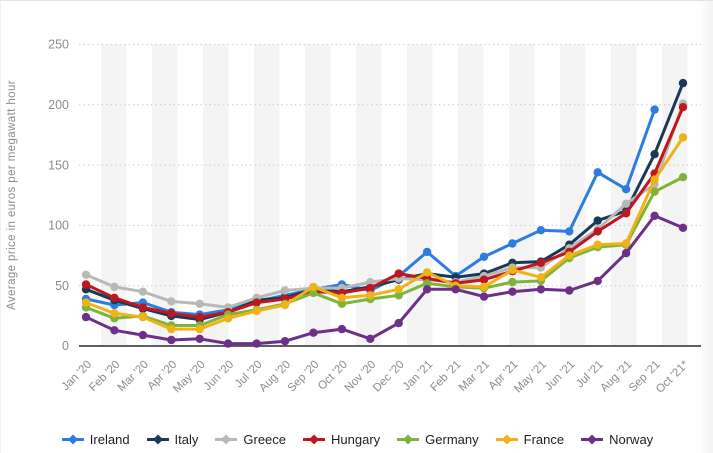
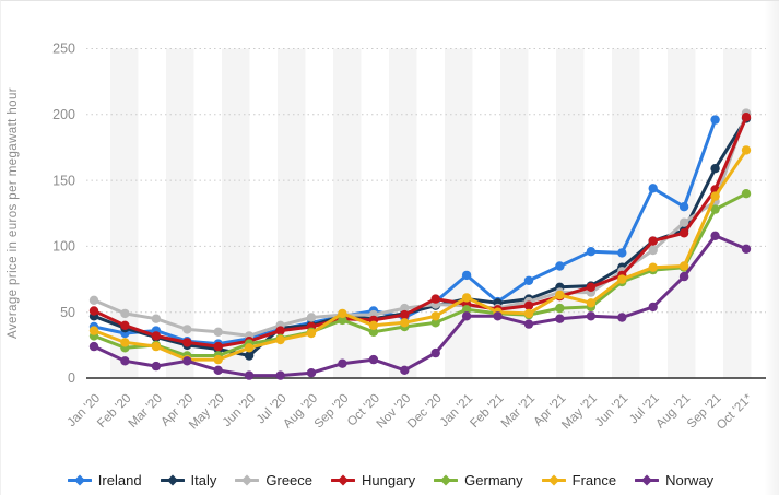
Norway/Apr '20: 5 -> 13
Italy/Jun '20: 28 -> 17
Hungary/Jul '21: 95 -> 104
Italy/Oct '21*: 218 -> 197
